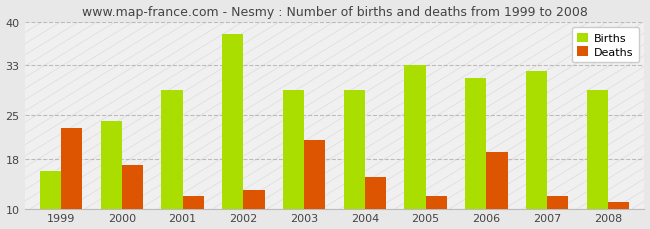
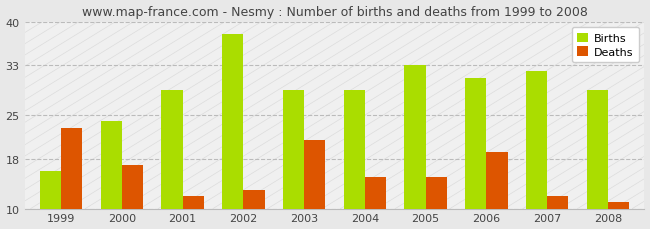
Deaths/2005: 12 -> 15
